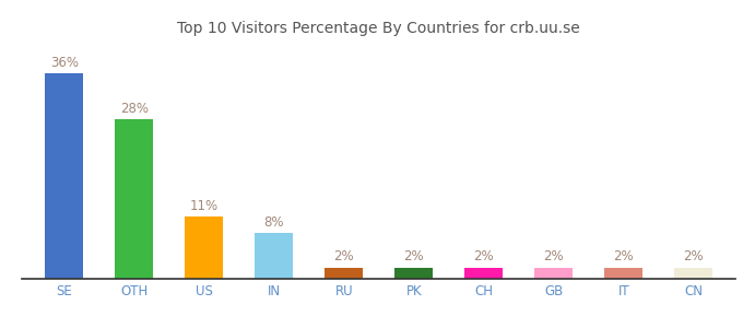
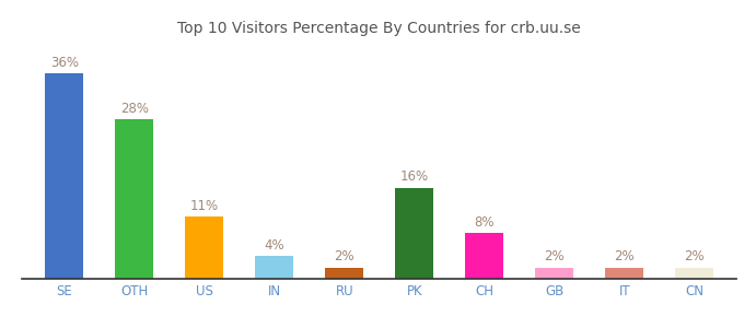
IN: 8% -> 4%
PK: 2% -> 16%
CH: 2% -> 8%
